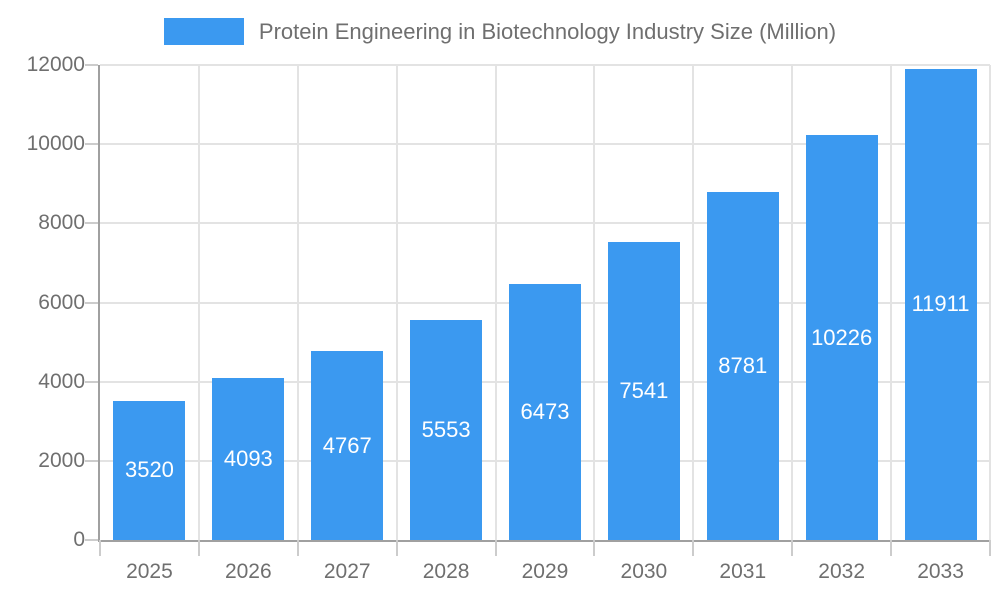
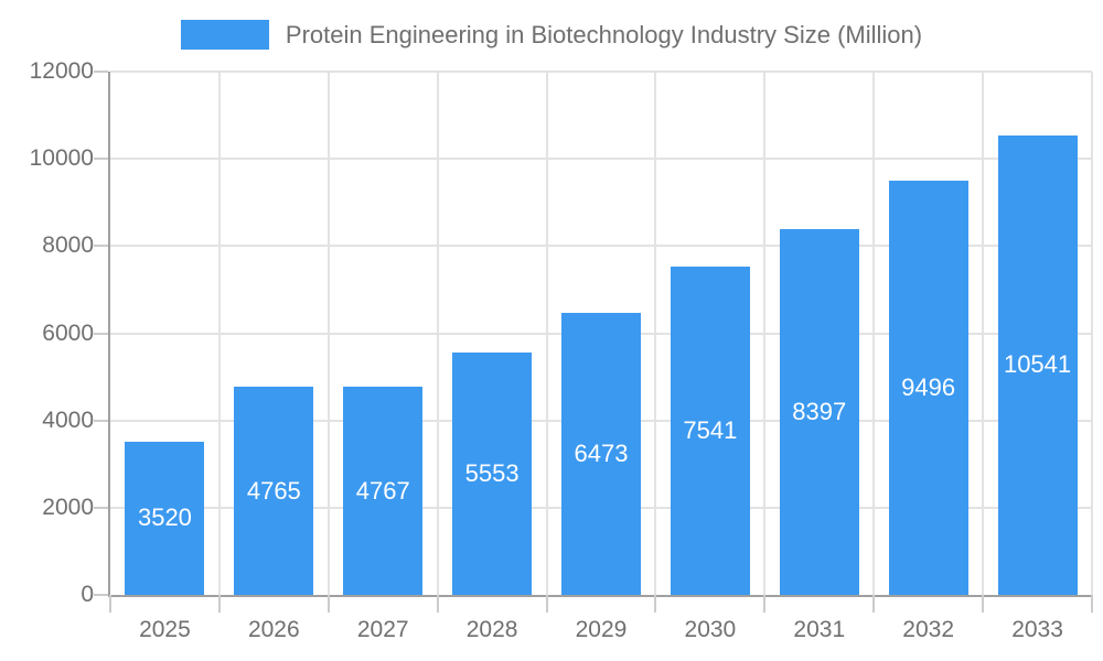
2026: 4093 -> 4765
2031: 8781 -> 8397
2032: 10226 -> 9496
2033: 11911 -> 10541
